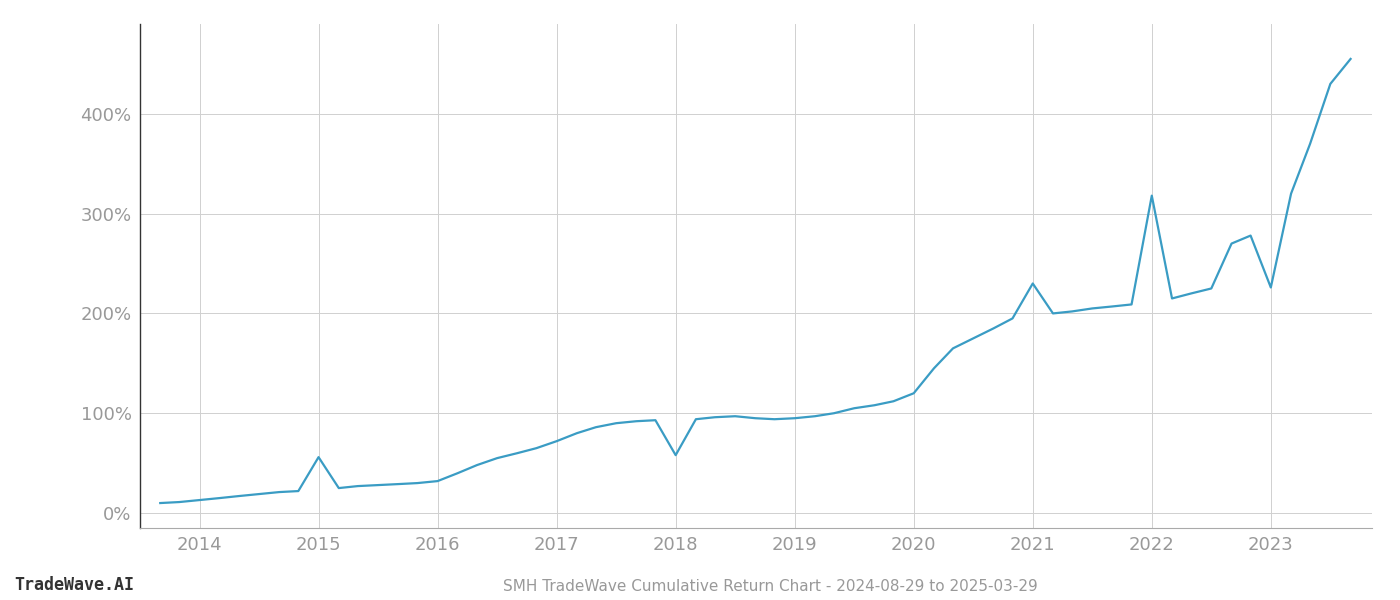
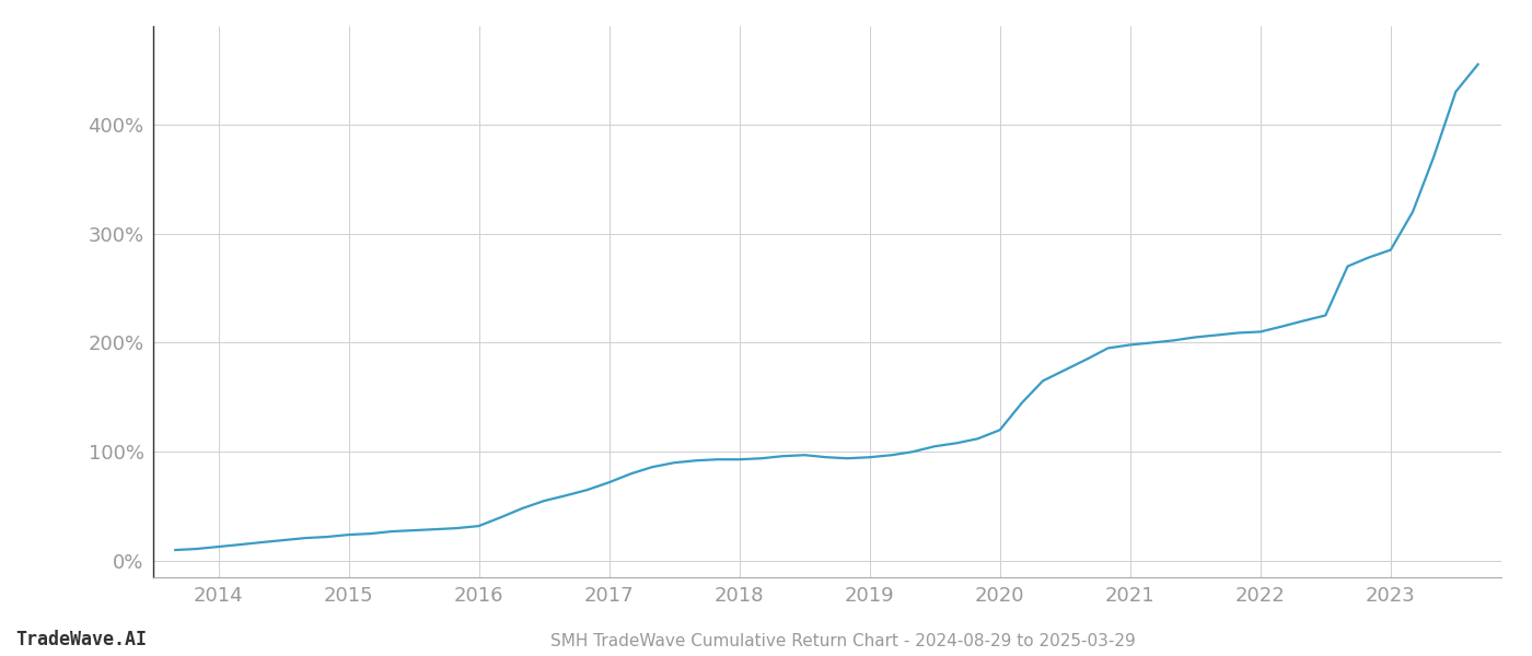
2015: 56% -> 24%
2018: 58% -> 93%
2021: 230% -> 198%
2022: 318% -> 210%
2023: 226% -> 285%
